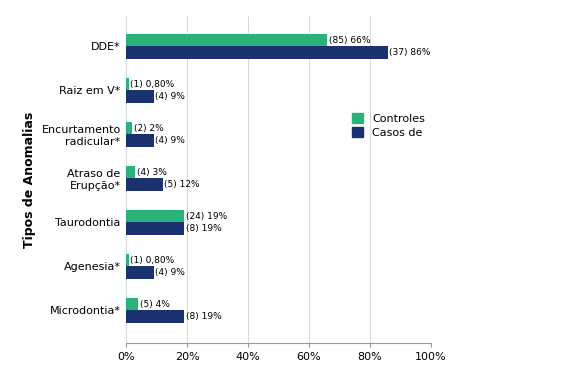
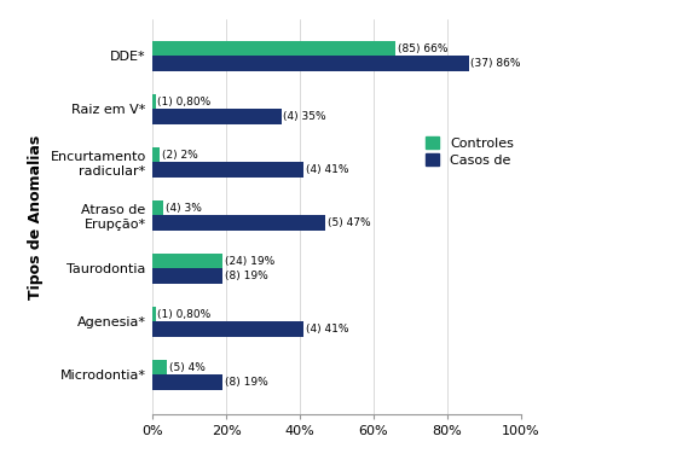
Casos de/Raiz em V*: 9% -> 35%
Casos de/Encurtamento radicular*: 9% -> 41%
Casos de/Atraso de Erupção*: 12% -> 47%
Casos de/Agenesia*: 9% -> 41%
